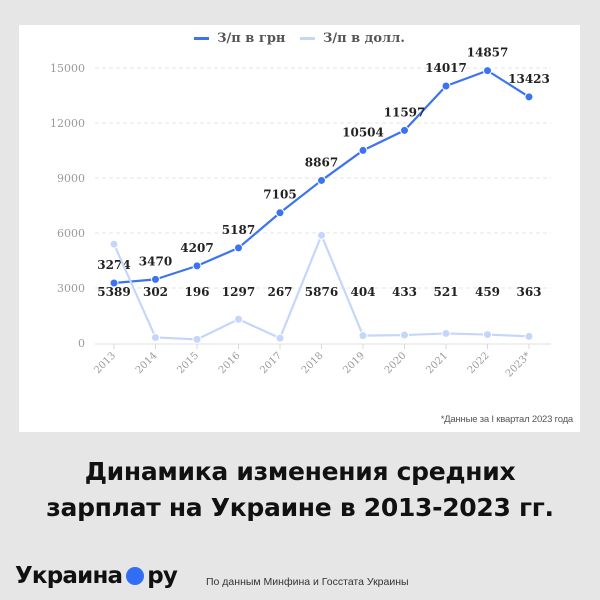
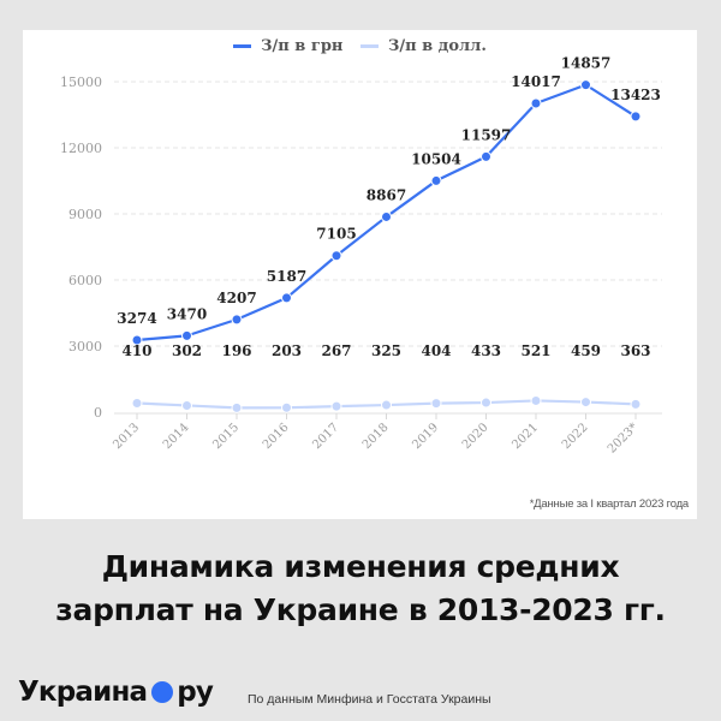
З/п в долл./2013: 5389 -> 410
З/п в долл./2016: 1297 -> 203
З/п в долл./2018: 5876 -> 325
